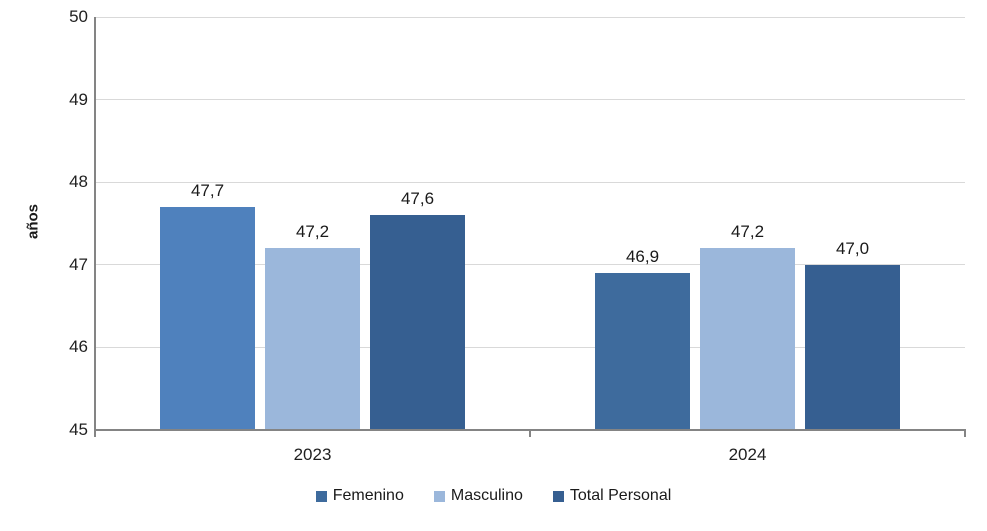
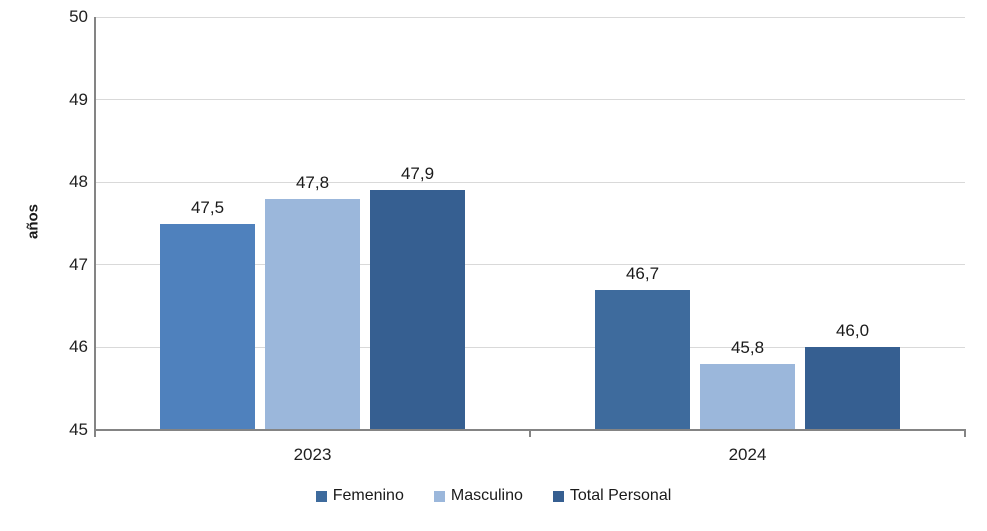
Femenino/2023: 47,7 -> 47,5
Masculino/2023: 47,2 -> 47,8
Total Personal/2023: 47,6 -> 47,9
Femenino/2024: 46,9 -> 46,7
Masculino/2024: 47,2 -> 45,8
Total Personal/2024: 47,0 -> 46,0
